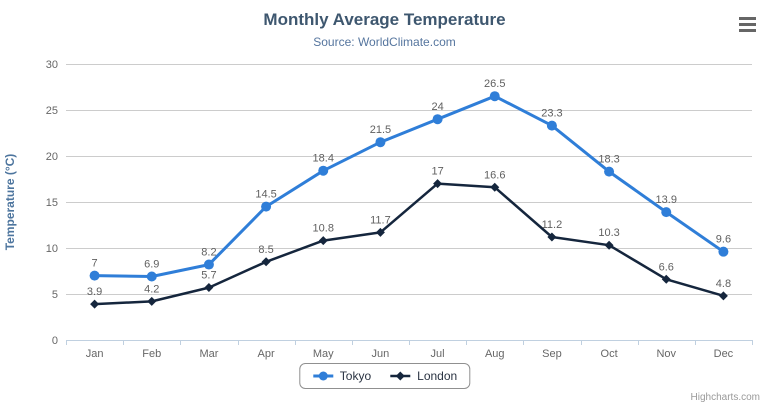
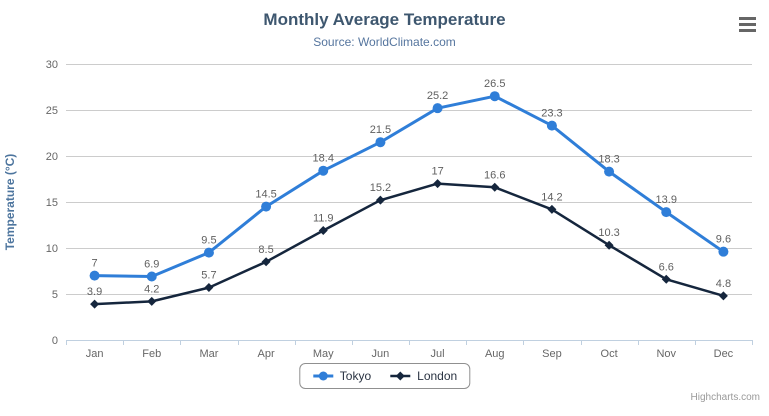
Tokyo/Mar: 8.2 -> 9.5
London/May: 10.8 -> 11.9
London/Jun: 11.7 -> 15.2
Tokyo/Jul: 24 -> 25.2
London/Sep: 11.2 -> 14.2
